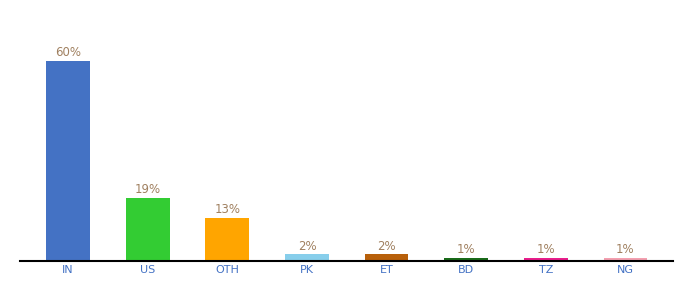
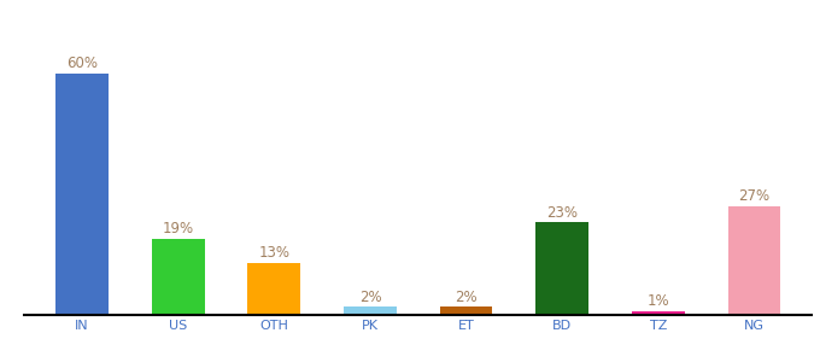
BD: 1% -> 23%
NG: 1% -> 27%
